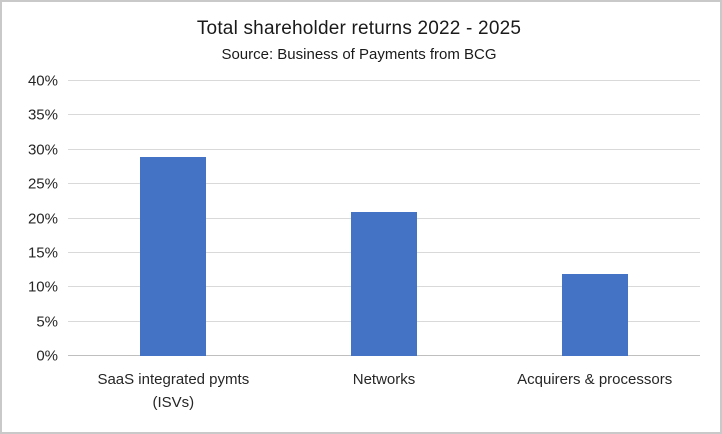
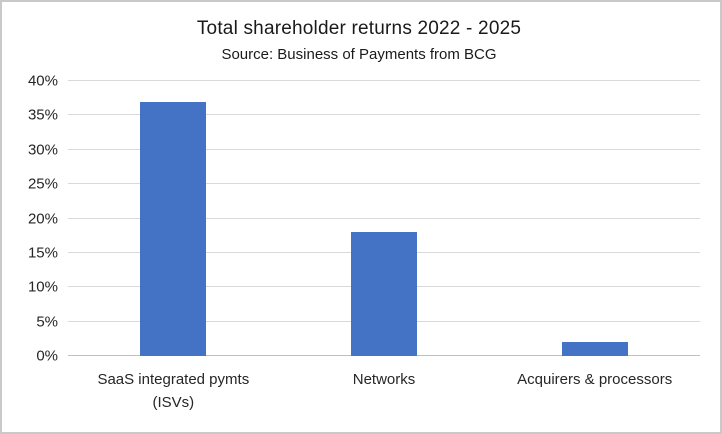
SaaS integrated pymts (ISVs): 29% -> 37%
Networks: 21% -> 18%
Acquirers & processors: 12% -> 2%
